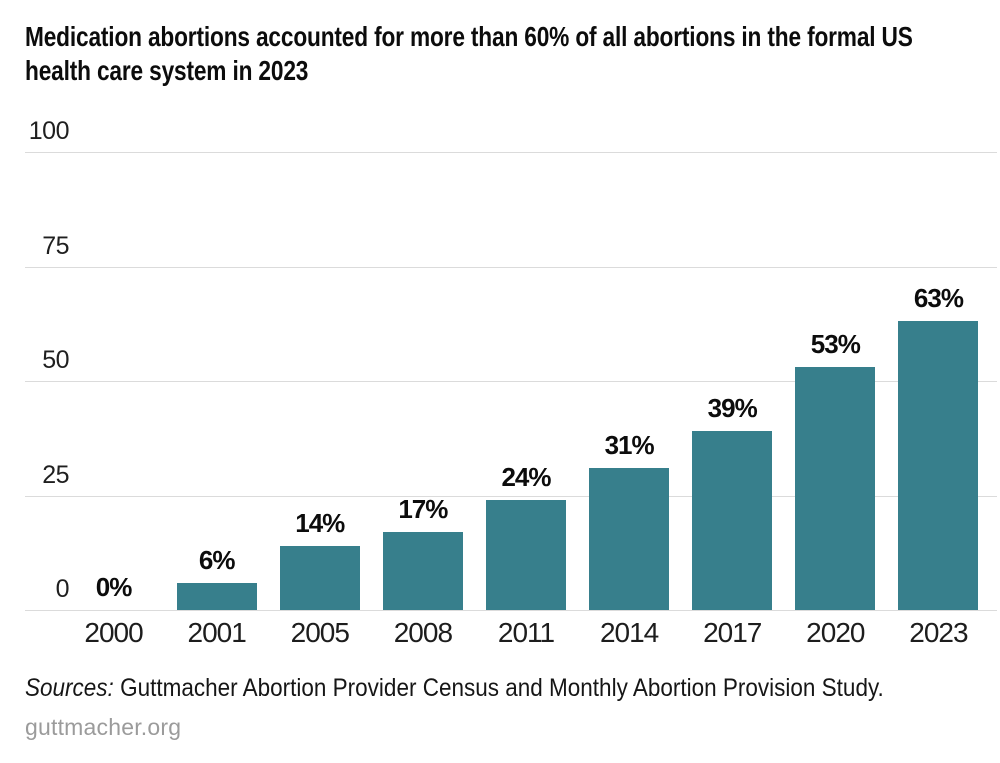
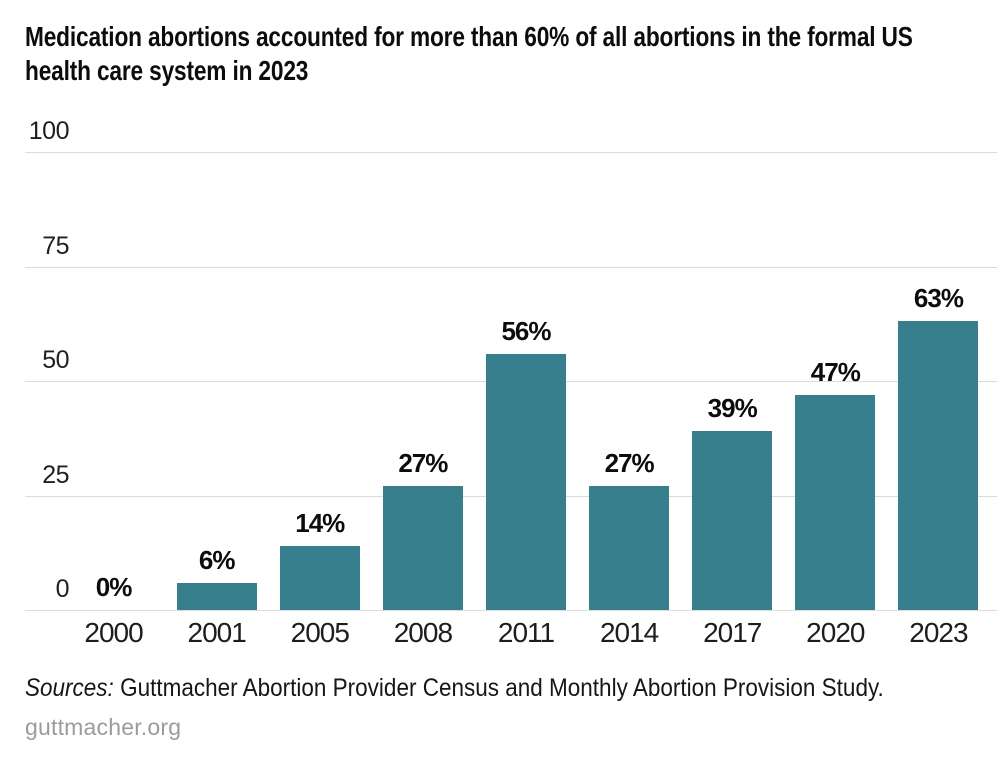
2008: 17% -> 27%
2011: 24% -> 56%
2014: 31% -> 27%
2020: 53% -> 47%
